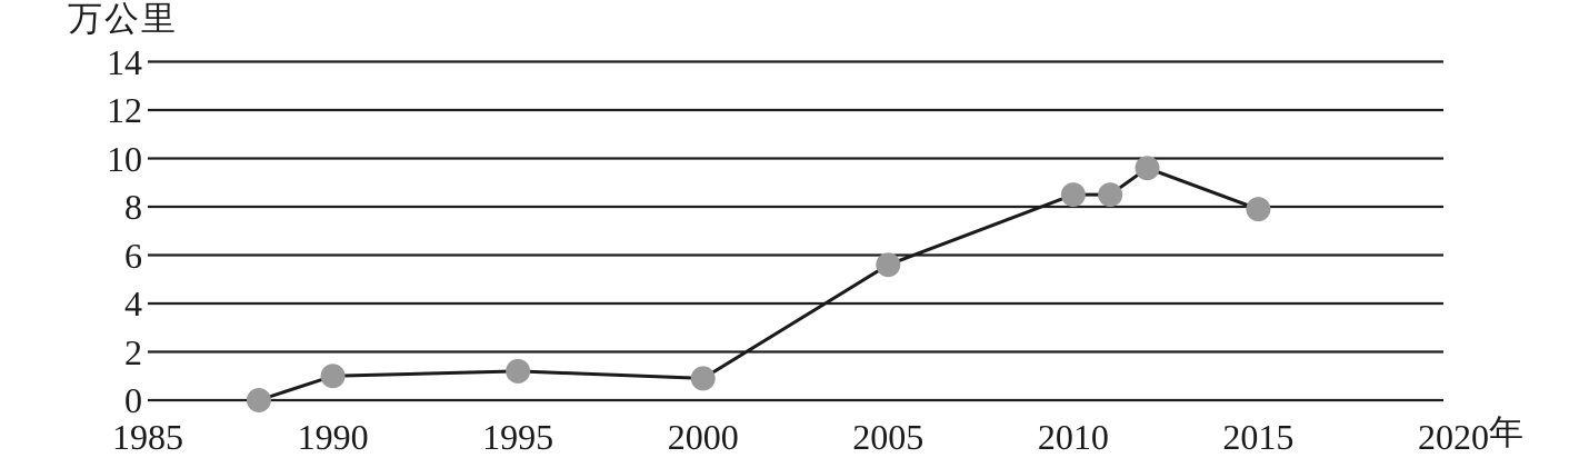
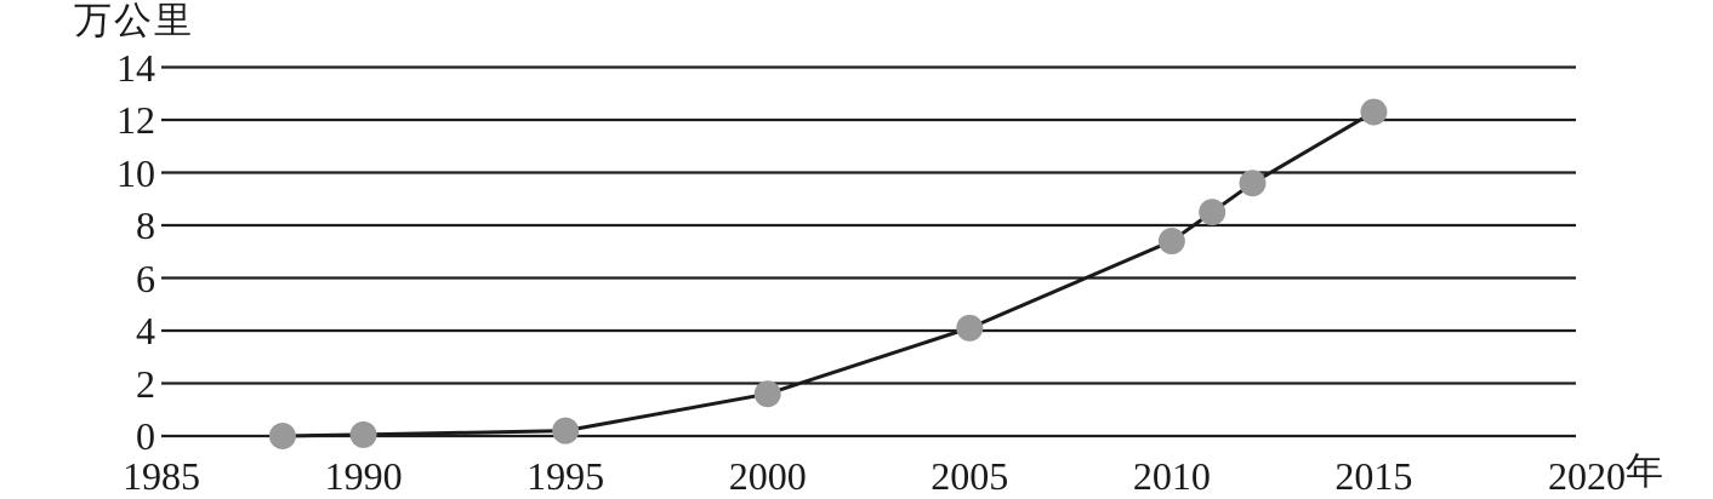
1990: 1.0 -> 0.1
1995: 1.2 -> 0.2
2000: 0.9 -> 1.6
2005: 5.6 -> 4.1
2010: 8.5 -> 7.4
2015: 7.9 -> 12.3
